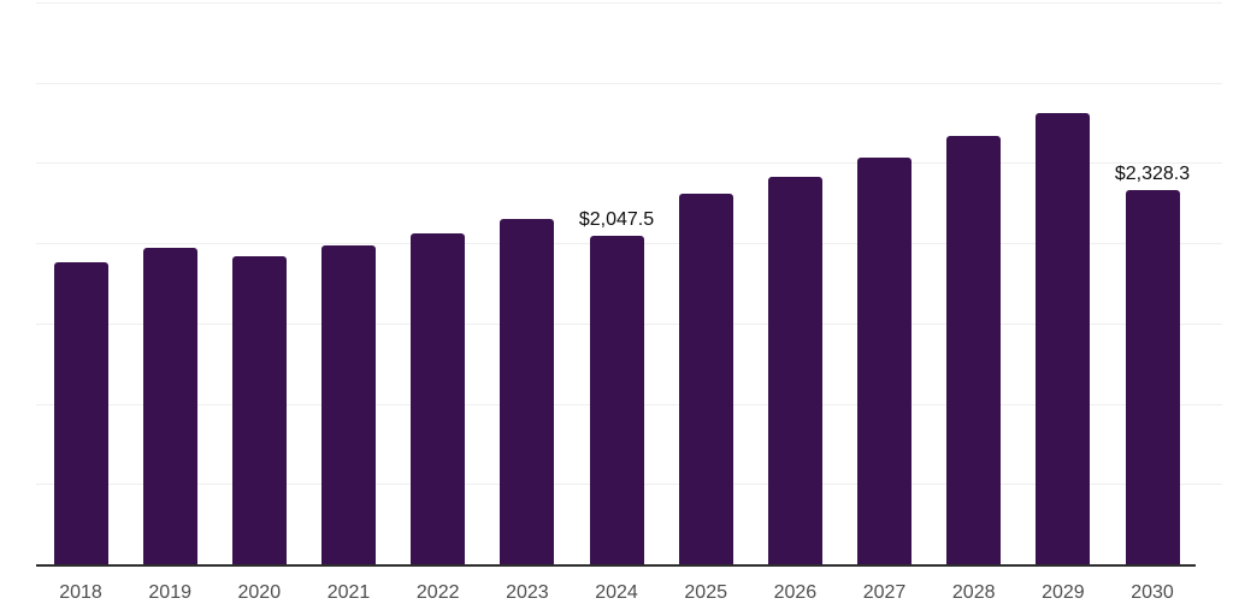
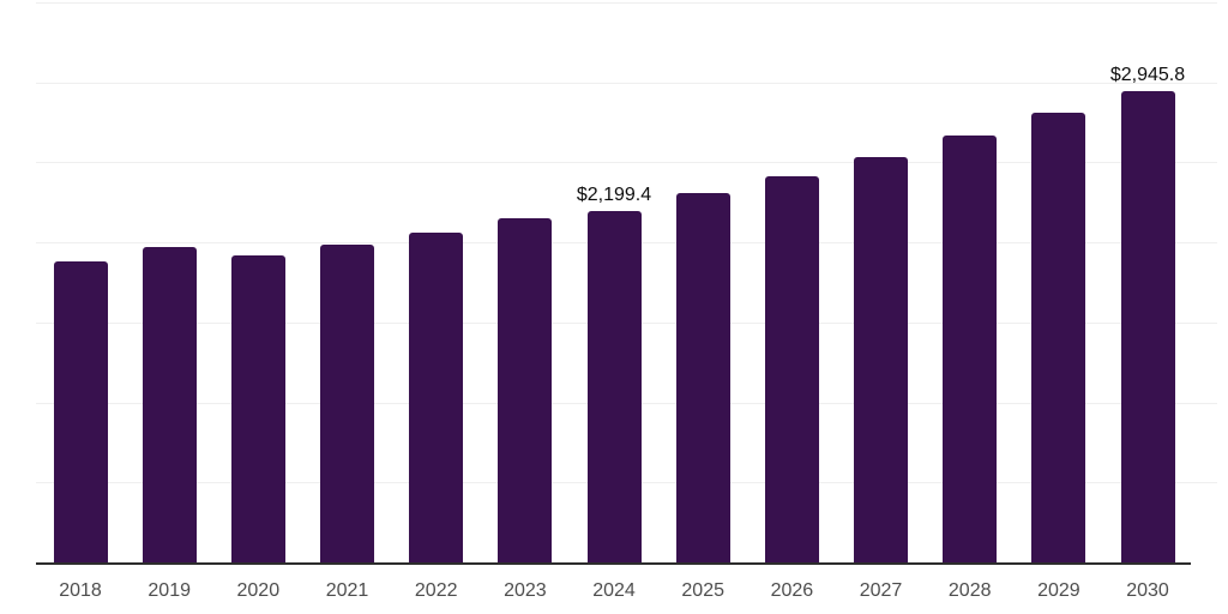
2024: $2,047.5 -> $2,199.4
2030: $2,328.3 -> $2,945.8
